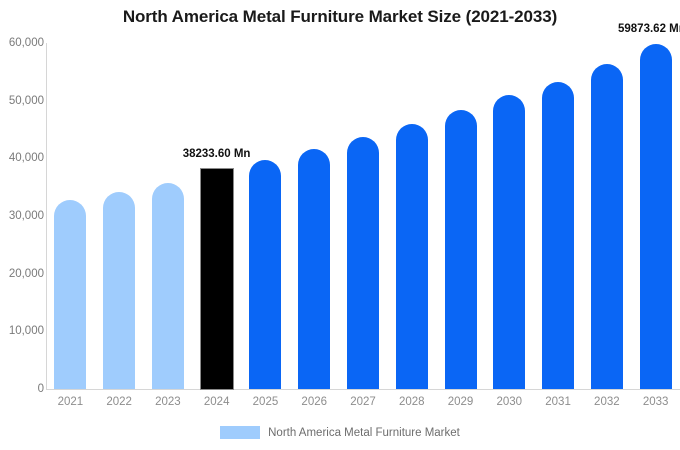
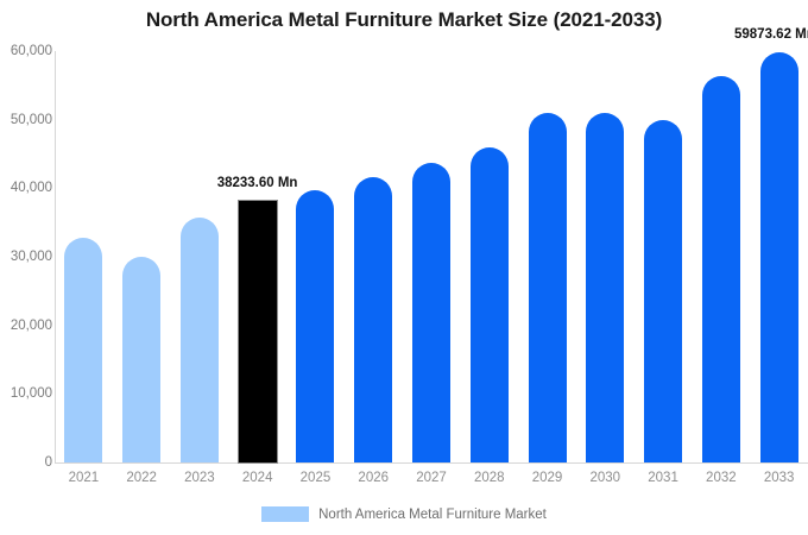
2022: 34000 -> 30000
2029: 48000 -> 51000
2031: 53000 -> 50000
